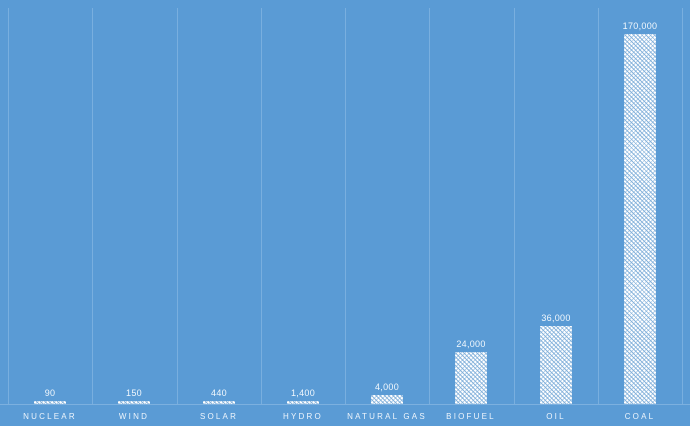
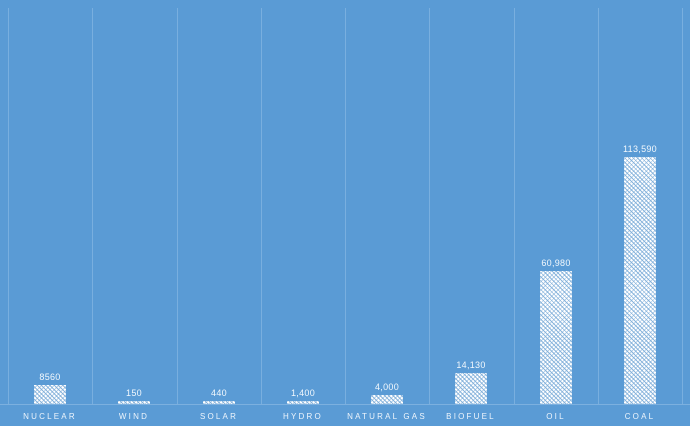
NUCLEAR: 90 -> 8560
BIOFUEL: 24,000 -> 14,130
OIL: 36,000 -> 60,980
COAL: 170,000 -> 113,590
